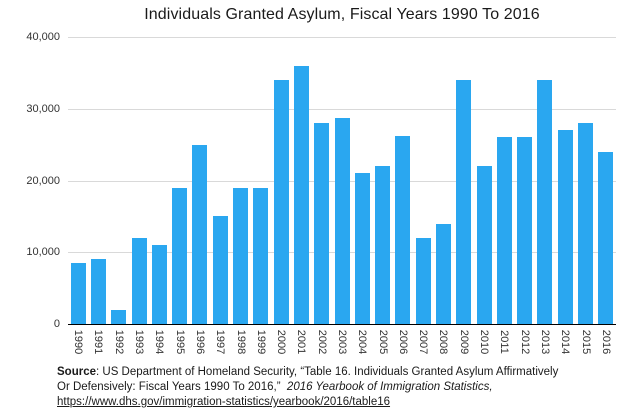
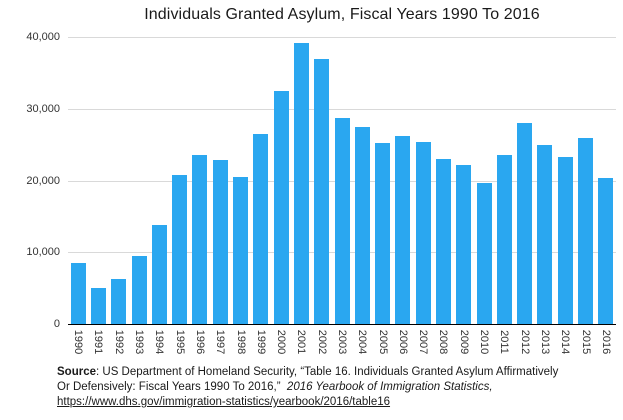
1991: 9000 -> 5000
1992: 2000 -> 6000
1993: 12000 -> 10000
1994: 11000 -> 14000
1995: 19000 -> 21000
1996: 25000 -> 24000
1997: 15000 -> 23000
1998: 19000 -> 20000
1999: 19000 -> 26000
2000: 34000 -> 32000
2001: 36000 -> 39000
2002: 28000 -> 37000
2004: 21000 -> 27000
2005: 22000 -> 25000
2007: 12000 -> 25000
2008: 14000 -> 23000
2009: 34000 -> 22000
2010: 22000 -> 20000
2011: 26000 -> 24000
2012: 26000 -> 28000
2013: 34000 -> 25000
2014: 27000 -> 23000
2015: 28000 -> 26000
2016: 24000 -> 20000
